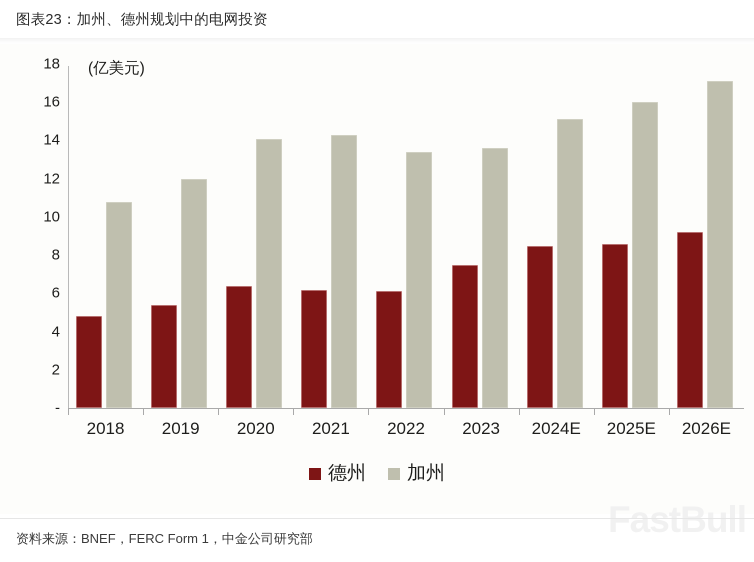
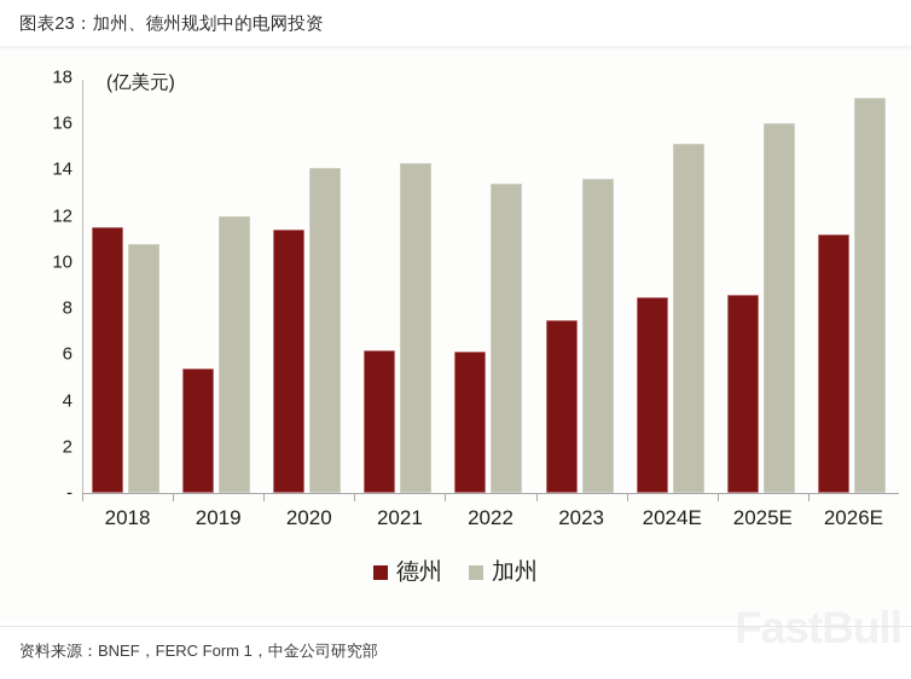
德州/2018: 4.8 -> 11.5
德州/2020: 6.4 -> 11.4
德州/2026E: 9.2 -> 11.2
